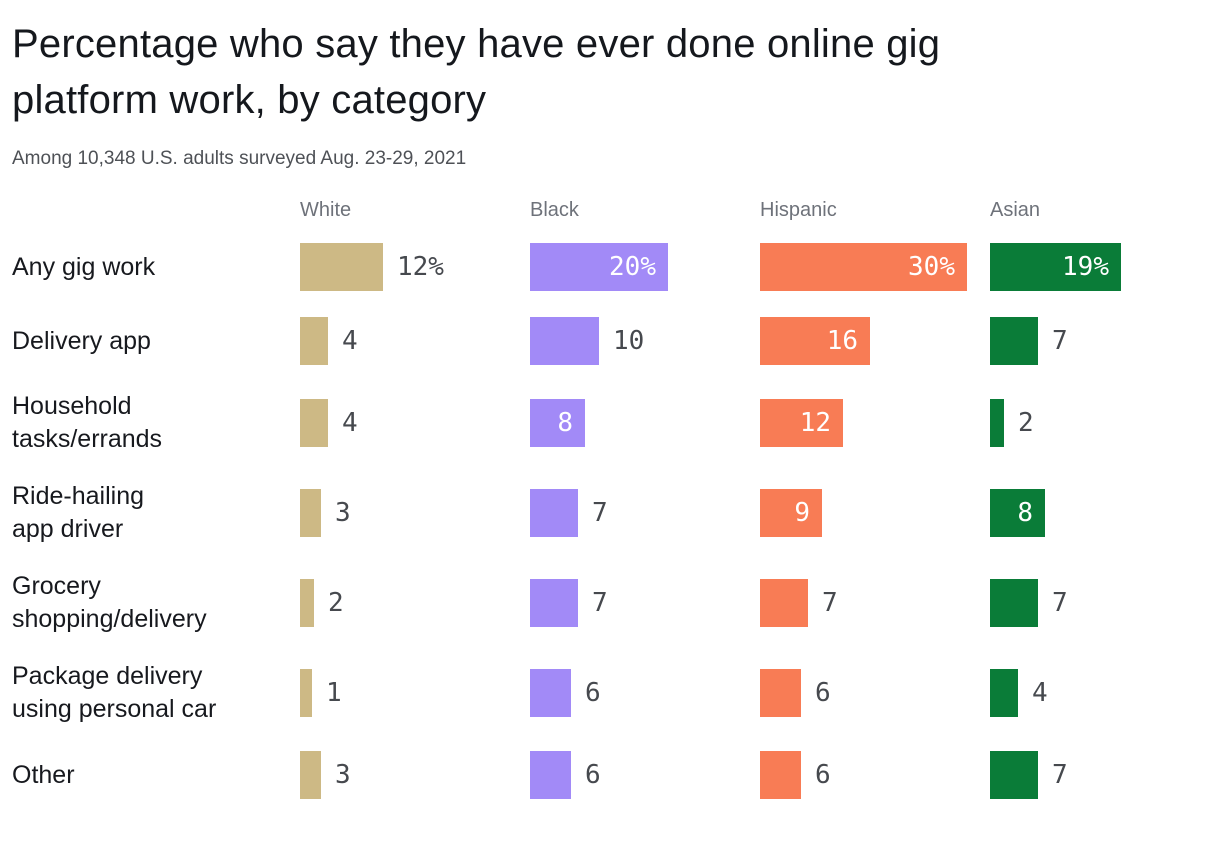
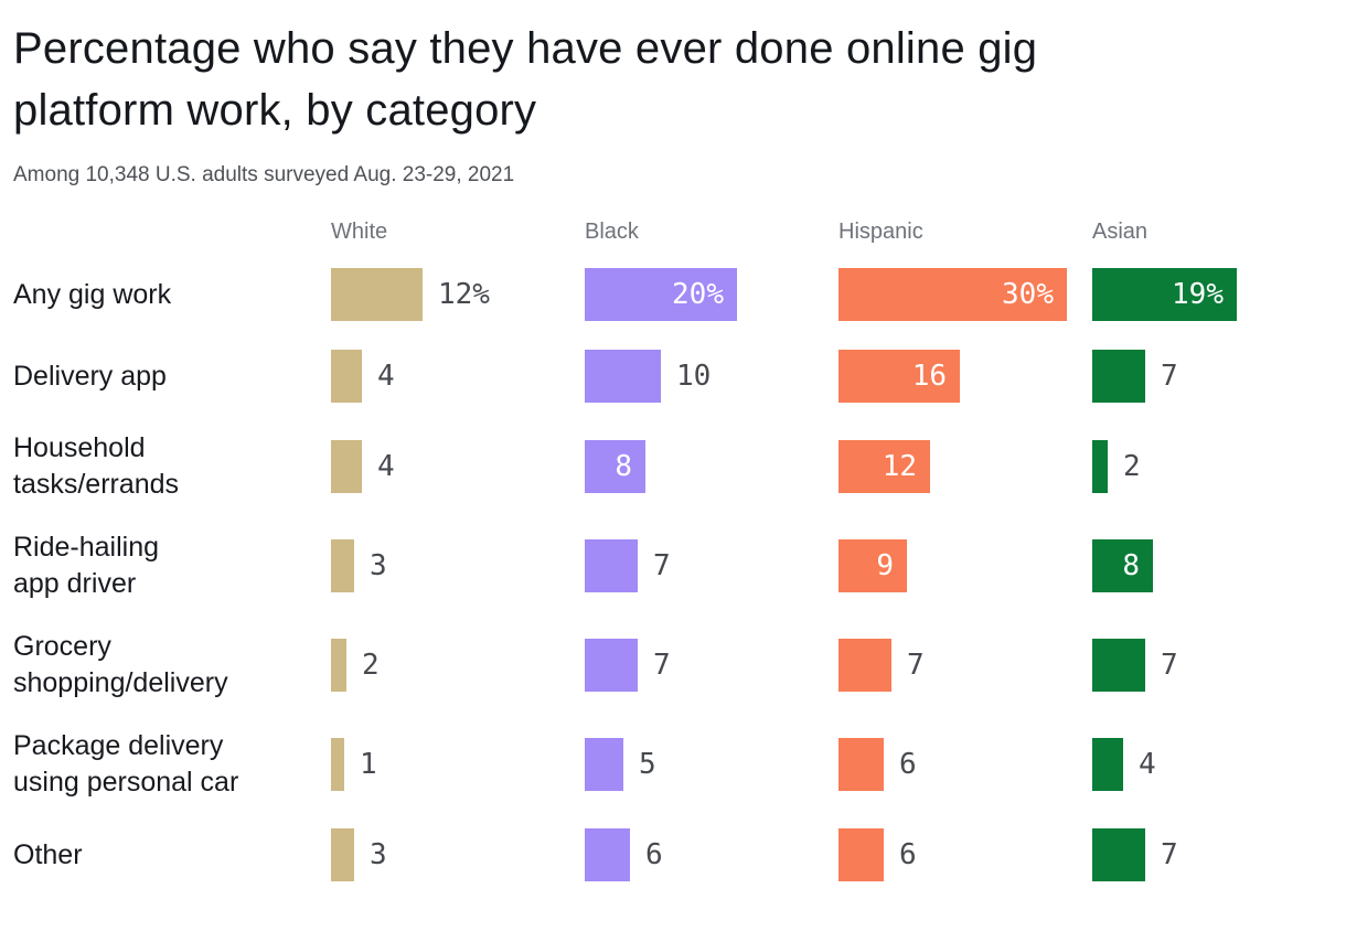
Black/Package delivery using personal car: 6 -> 5
